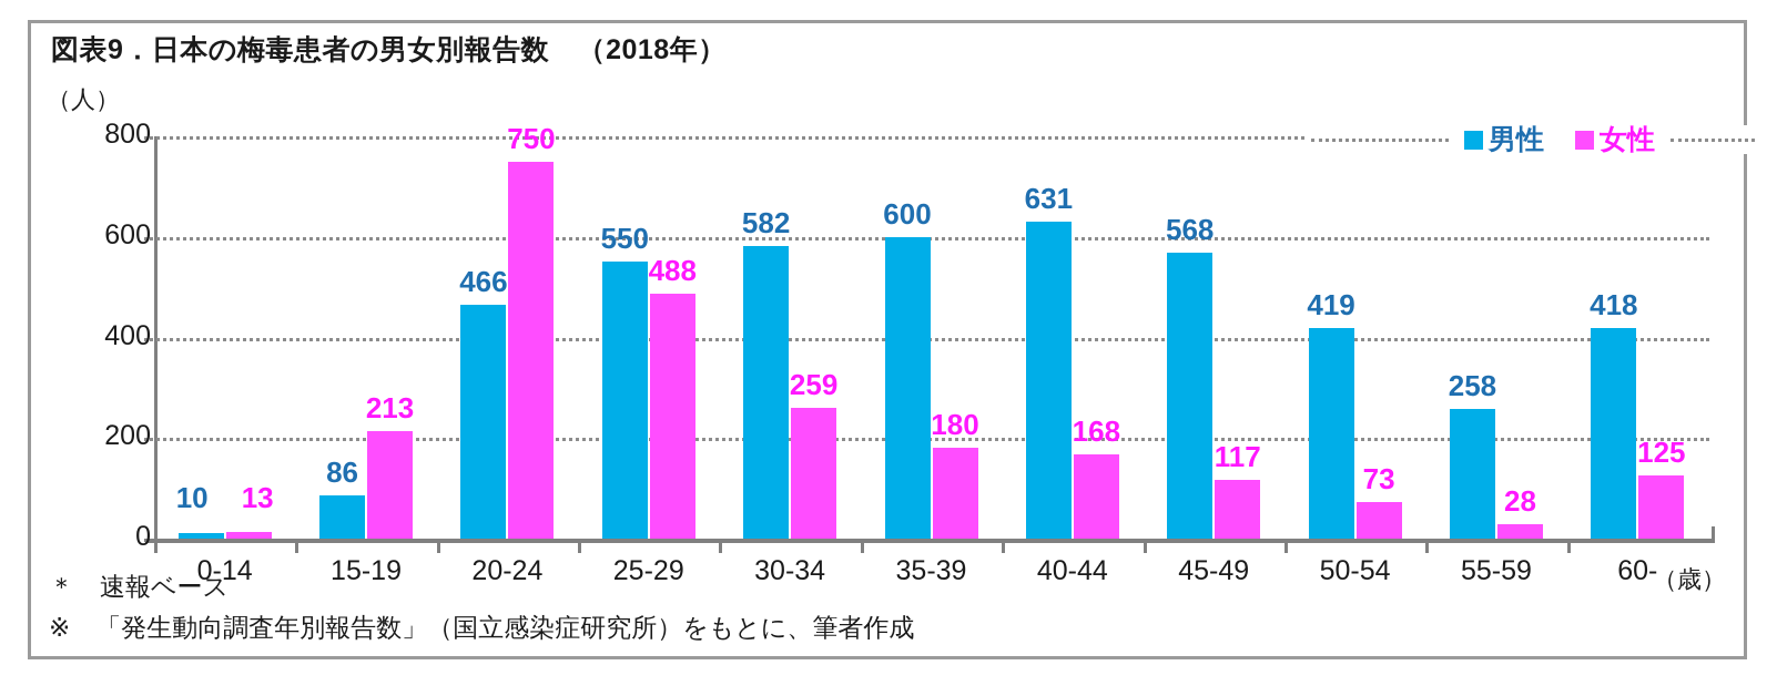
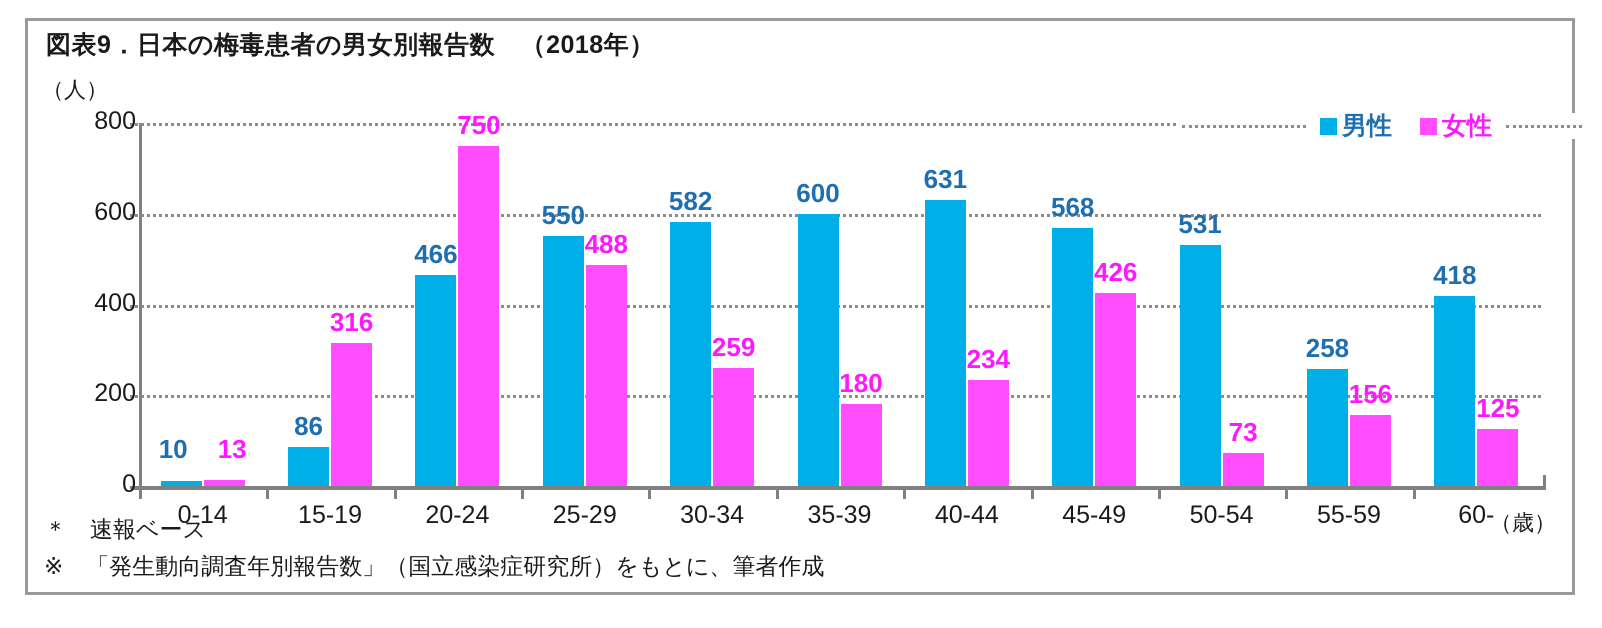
女性/15-19: 213 -> 316
女性/40-44: 168 -> 234
女性/45-49: 117 -> 426
男性/50-54: 419 -> 531
女性/55-59: 28 -> 156
